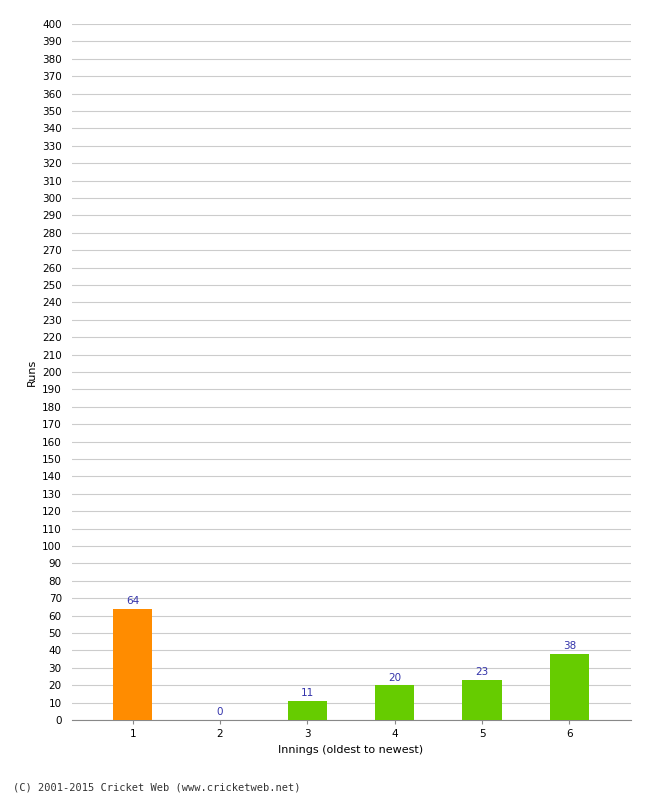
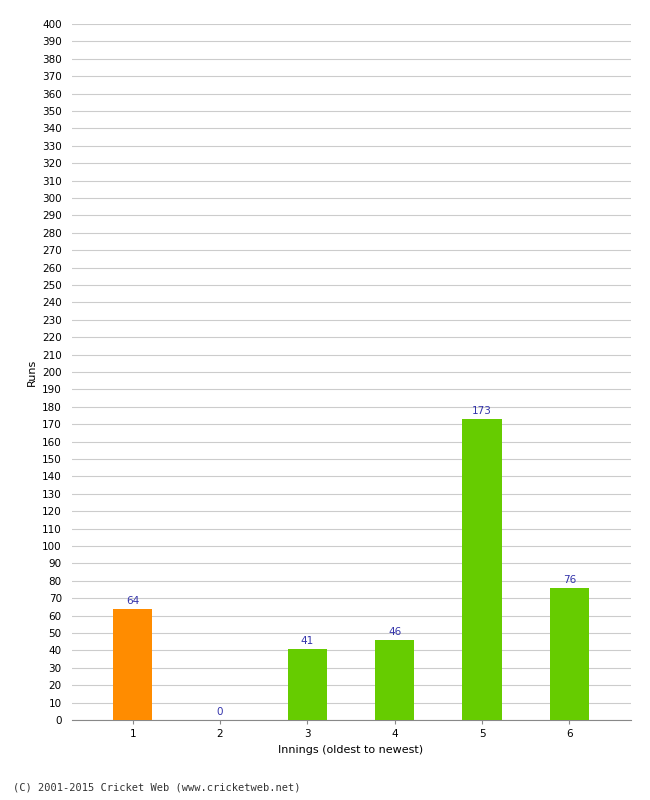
3: 11 -> 41
4: 20 -> 46
5: 23 -> 173
6: 38 -> 76
